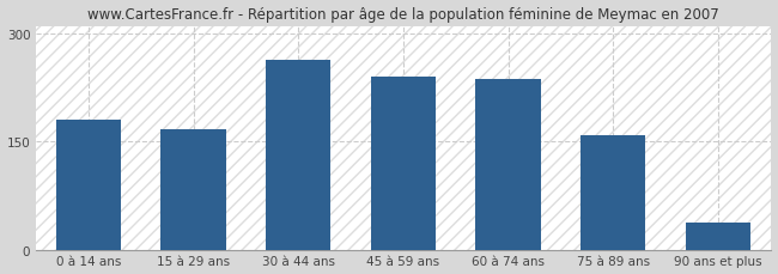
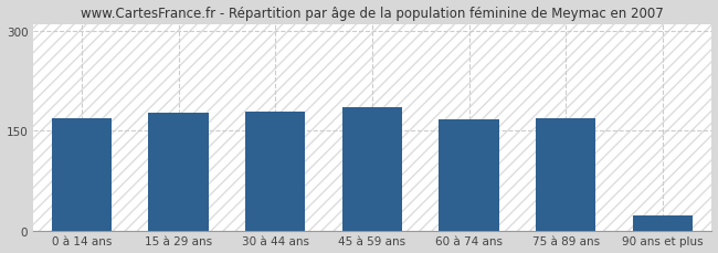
0 à 14 ans: 180 -> 168
15 à 29 ans: 166 -> 176
30 à 44 ans: 262 -> 178
45 à 59 ans: 240 -> 185
60 à 74 ans: 236 -> 166
75 à 89 ans: 158 -> 168
90 ans et plus: 38 -> 22
